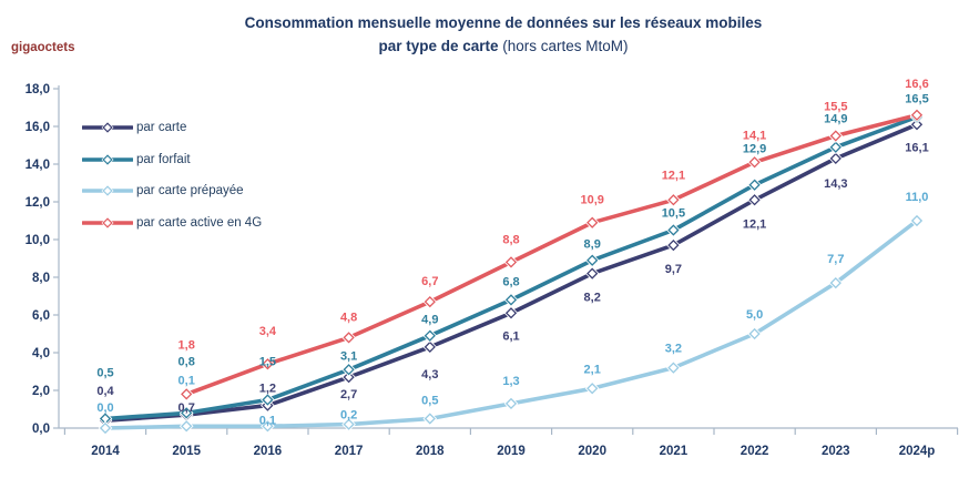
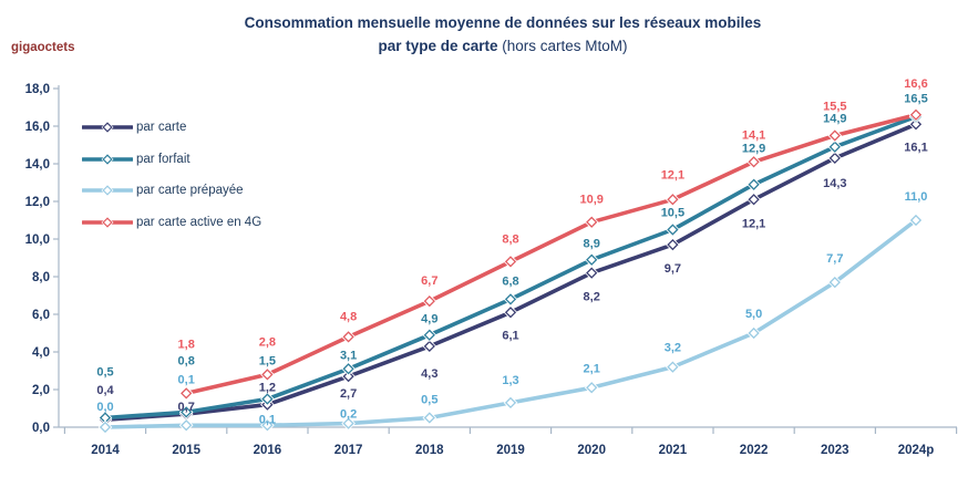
par carte active en 4G/2016: 3,4 -> 2,8
